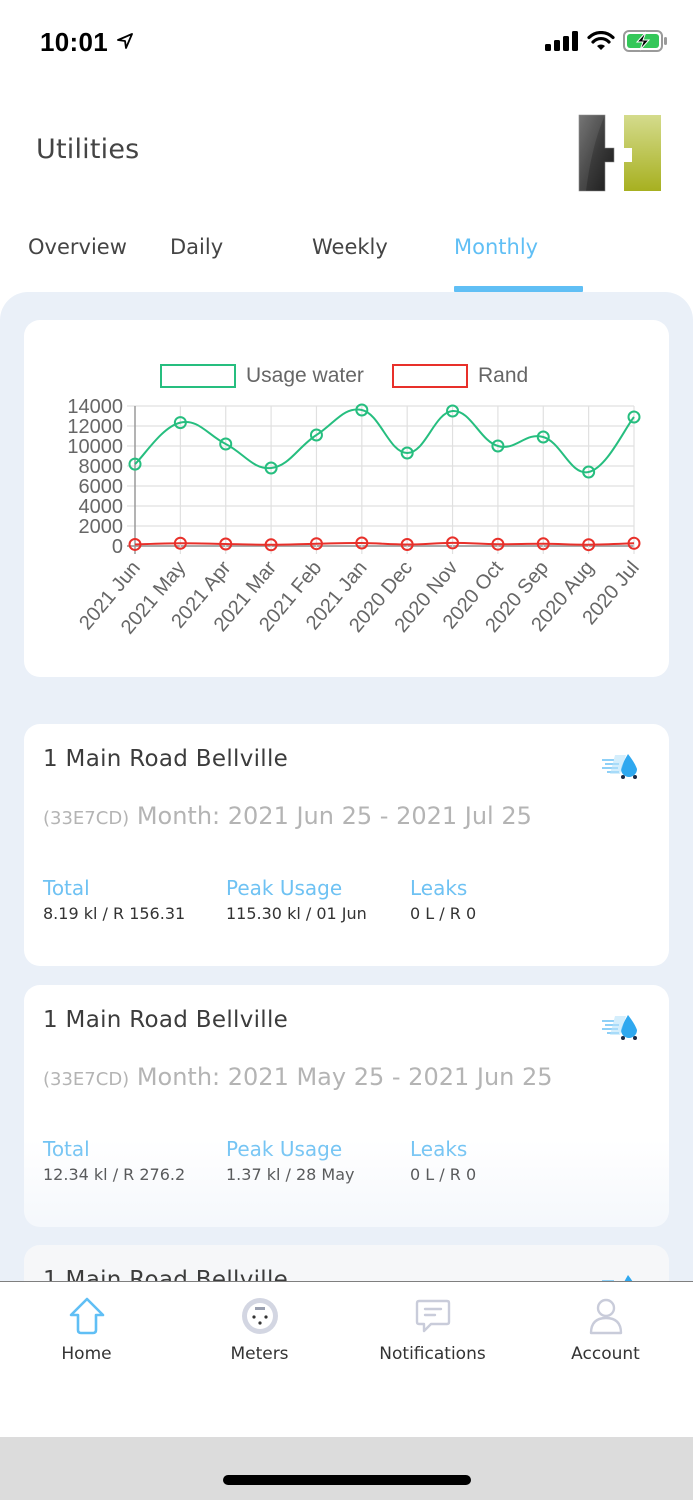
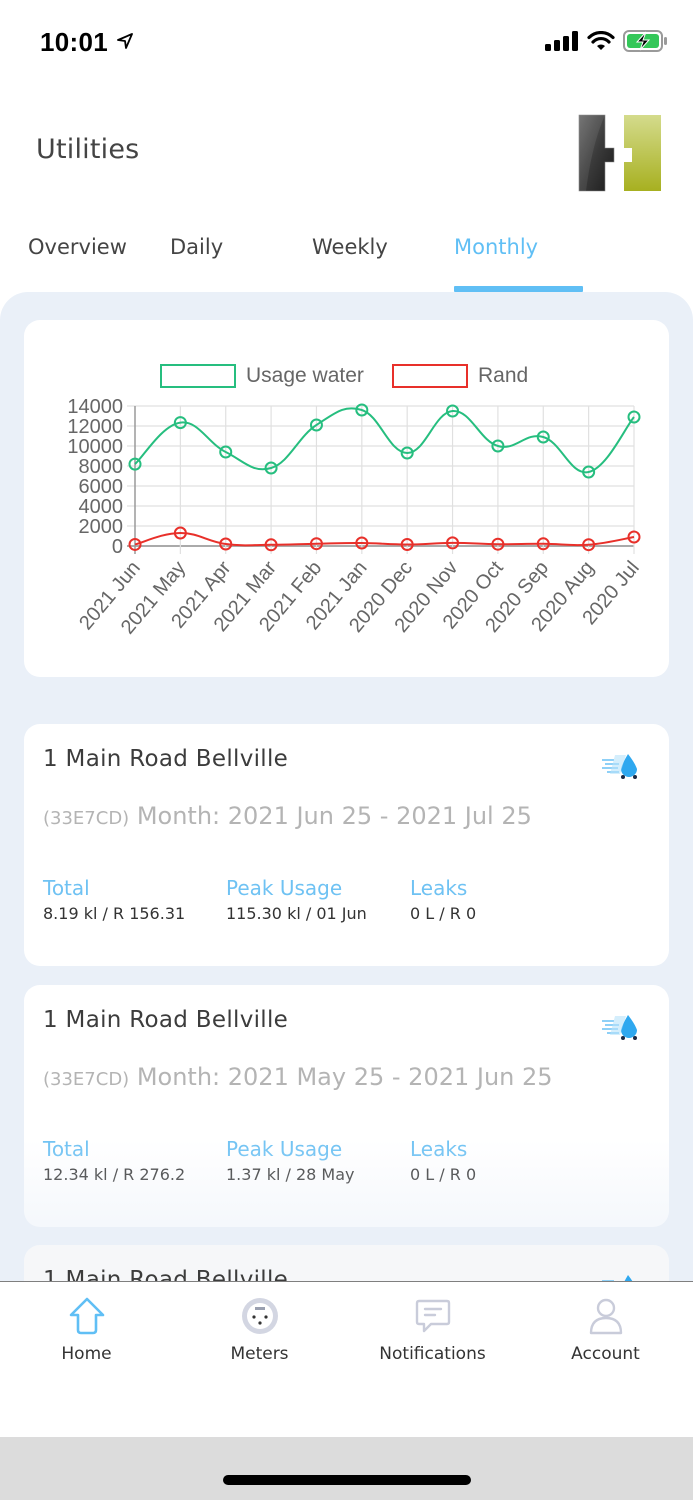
Rand/2021 May: 300 -> 1300
Usage water/2021 Apr: 10200 -> 9400
Usage water/2021 Feb: 11100 -> 12100
Rand/2020 Jul: 300 -> 900
